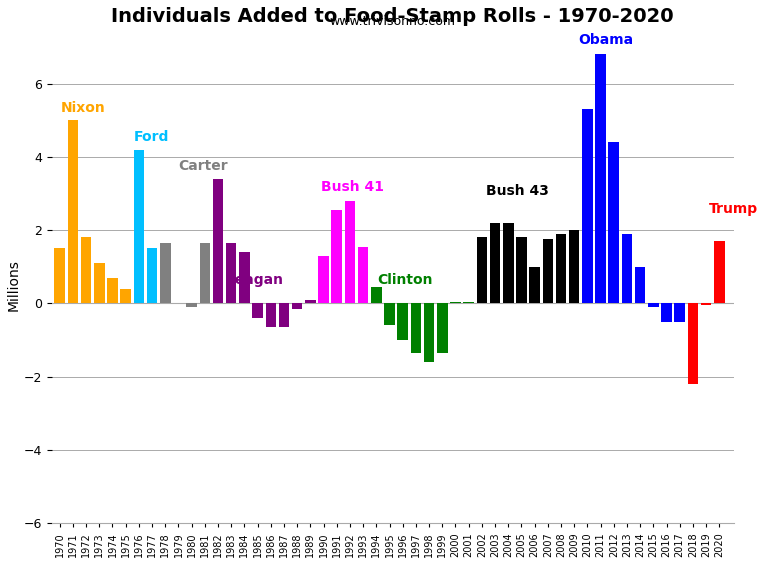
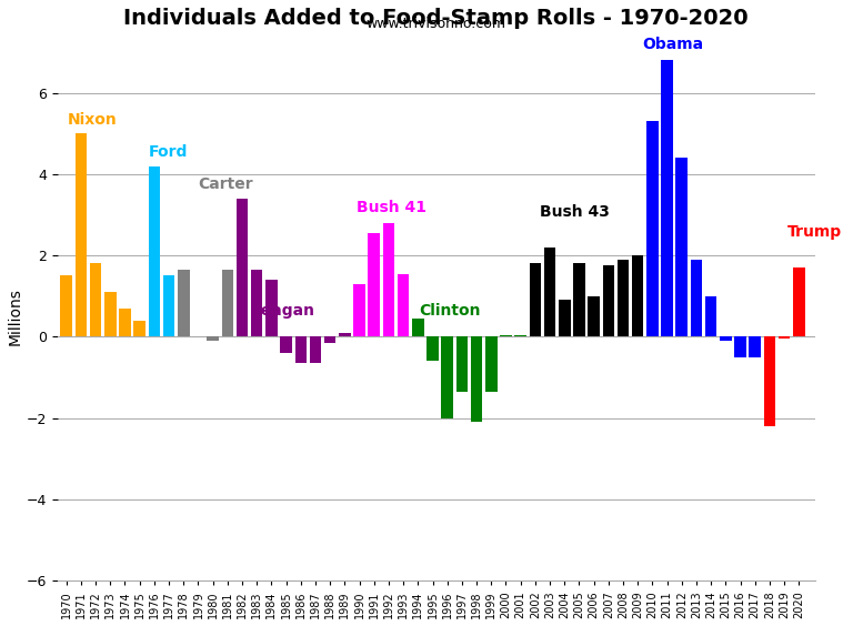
1996: -1.00 -> -2.00
1998: -1.60 -> -2.10
2004: 2.20 -> 0.90
